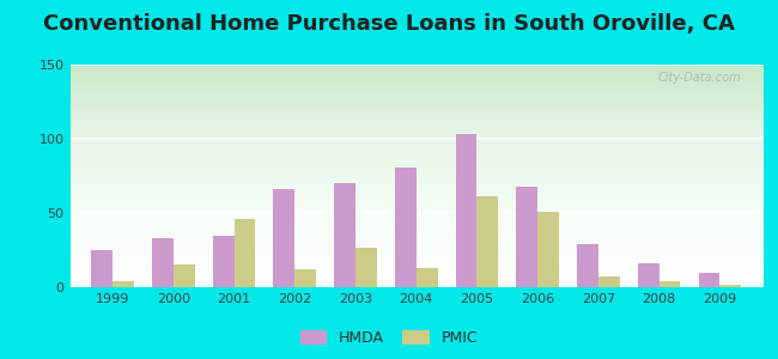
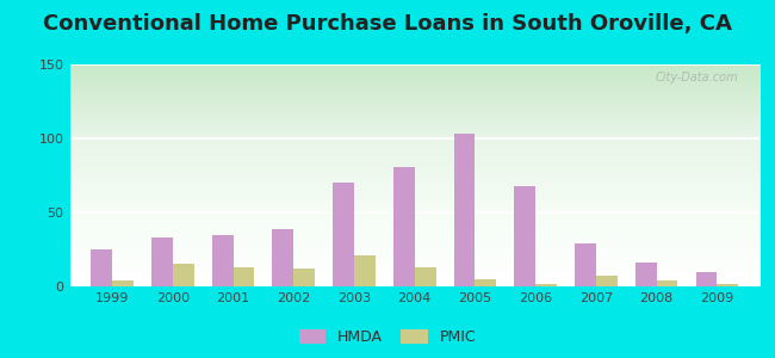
PMIC/2001: 46 -> 13
HMDA/2002: 66 -> 39
PMIC/2003: 27 -> 21
PMIC/2005: 61 -> 5
PMIC/2006: 51 -> 2
